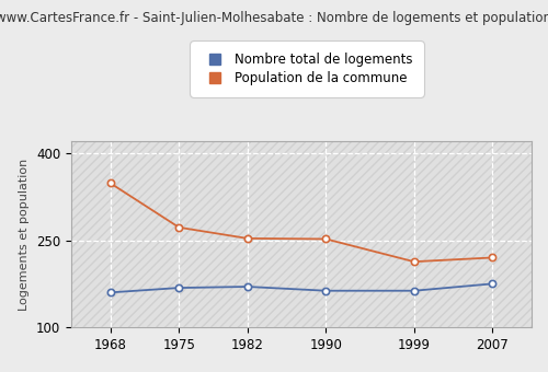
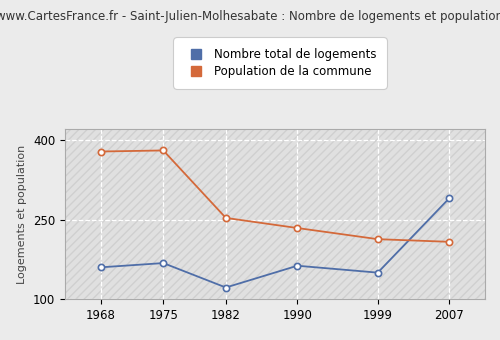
Population de la commune/1968: 348 -> 378
Population de la commune/1975: 272 -> 380
Nombre total de logements/1982: 170 -> 122
Population de la commune/1990: 252 -> 234
Nombre total de logements/1999: 163 -> 150
Nombre total de logements/2007: 175 -> 290
Population de la commune/2007: 220 -> 208
